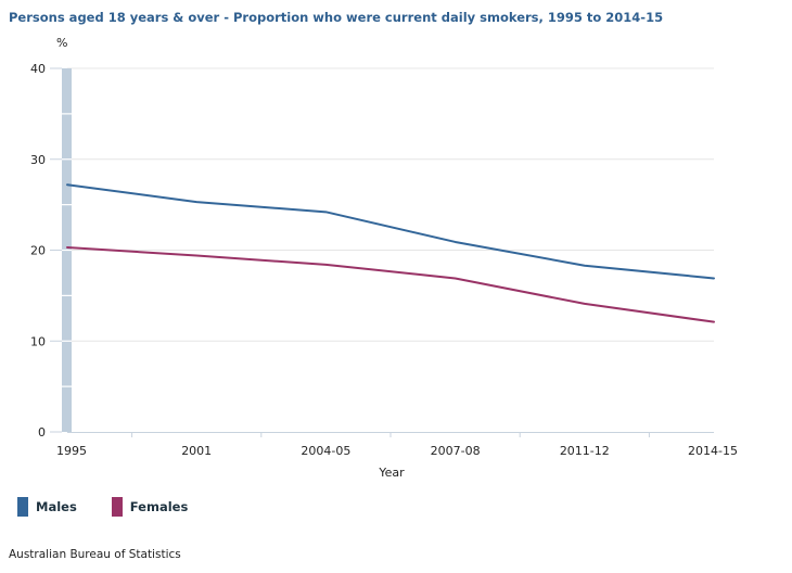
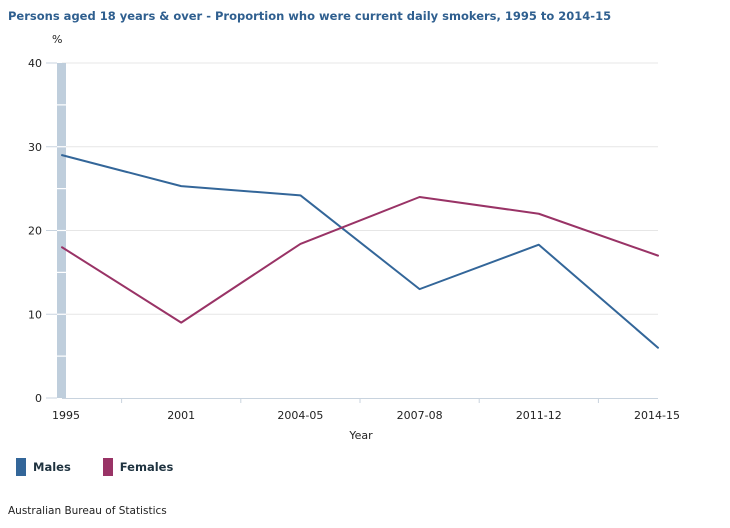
Males/1995: 27 -> 29
Females/1995: 20 -> 18
Females/2001: 19 -> 9
Males/2007-08: 21 -> 13
Females/2007-08: 17 -> 24
Females/2011-12: 14 -> 22
Males/2014-15: 17 -> 6
Females/2014-15: 12 -> 17
